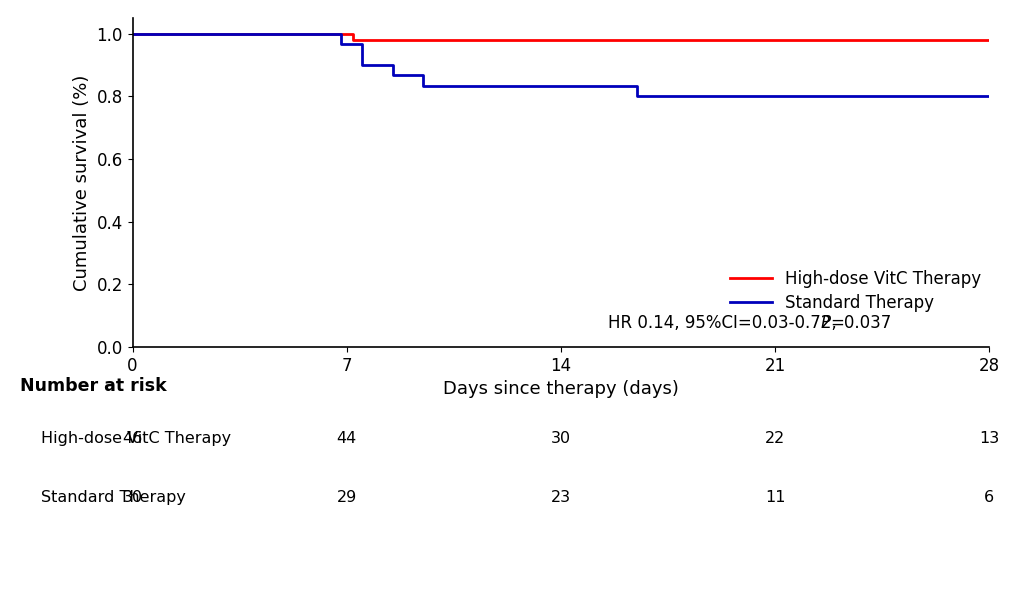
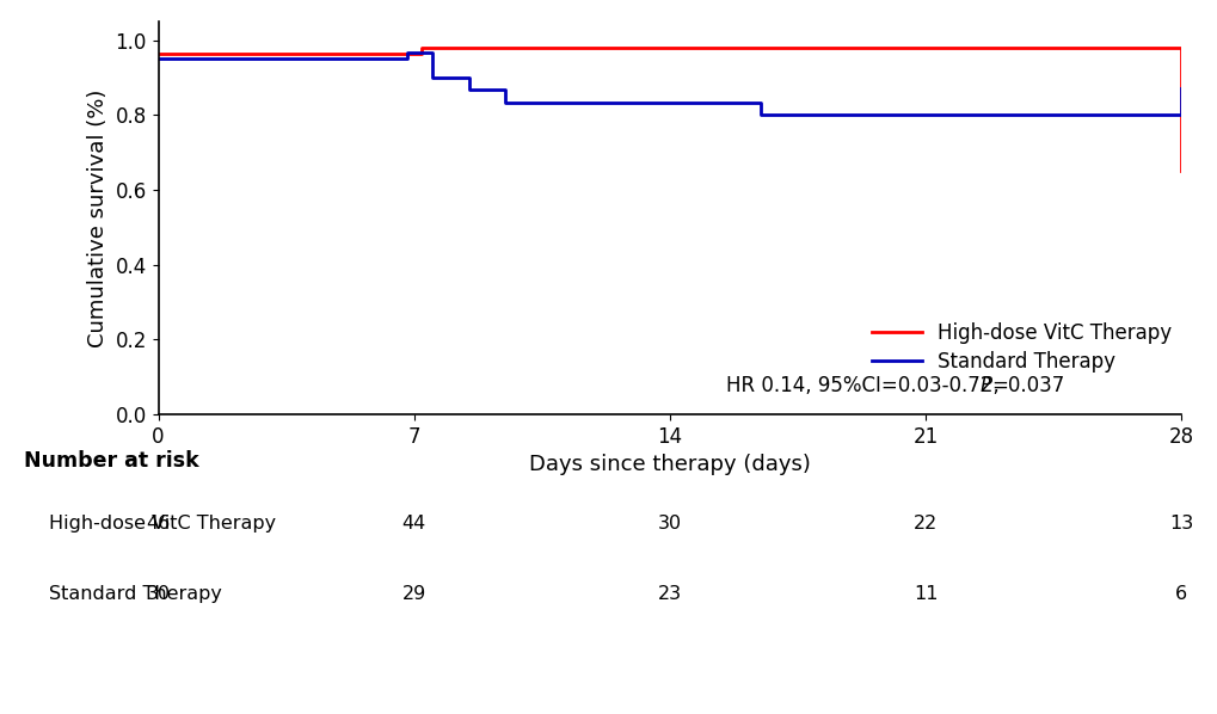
High-dose VitC Therapy/0: 1.000 -> 0.965
Standard Therapy/0: 1.000 -> 0.950
High-dose VitC Therapy/28: 0.978 -> 0.650
Standard Therapy/28: 0.800 -> 0.870
